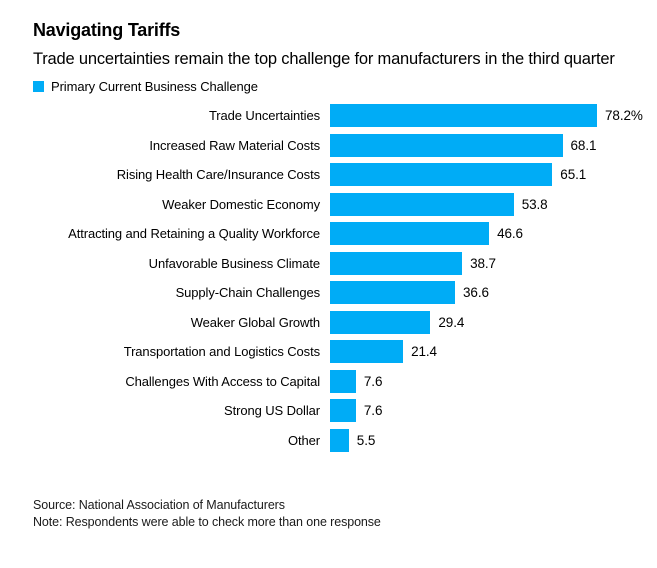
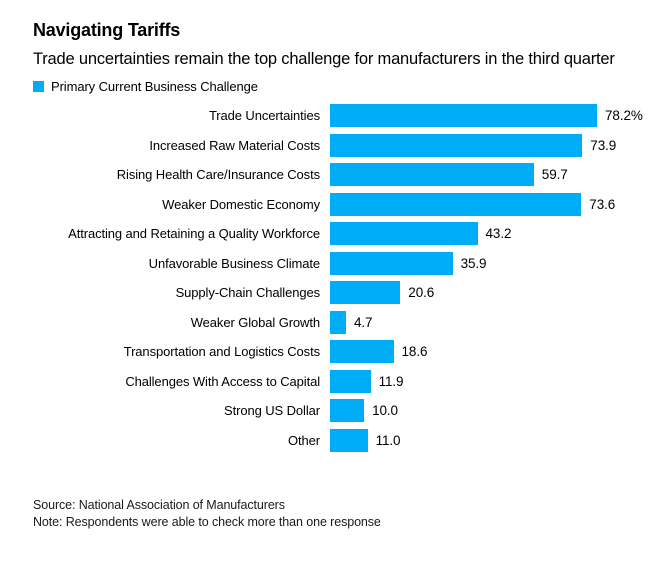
Increased Raw Material Costs: 68.1 -> 73.9
Rising Health Care/Insurance Costs: 65.1 -> 59.7
Weaker Domestic Economy: 53.8 -> 73.6
Attracting and Retaining a Quality Workforce: 46.6 -> 43.2
Unfavorable Business Climate: 38.7 -> 35.9
Supply-Chain Challenges: 36.6 -> 20.6
Weaker Global Growth: 29.4 -> 4.7
Transportation and Logistics Costs: 21.4 -> 18.6
Challenges With Access to Capital: 7.6 -> 11.9
Strong US Dollar: 7.6 -> 10.0
Other: 5.5 -> 11.0
